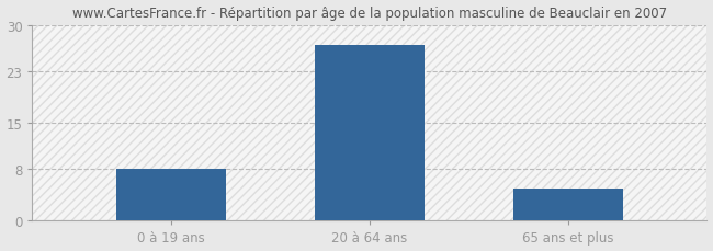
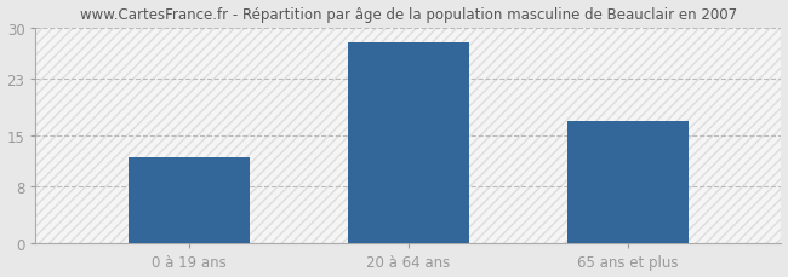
0 à 19 ans: 8 -> 12
20 à 64 ans: 27 -> 28
65 ans et plus: 5 -> 17
